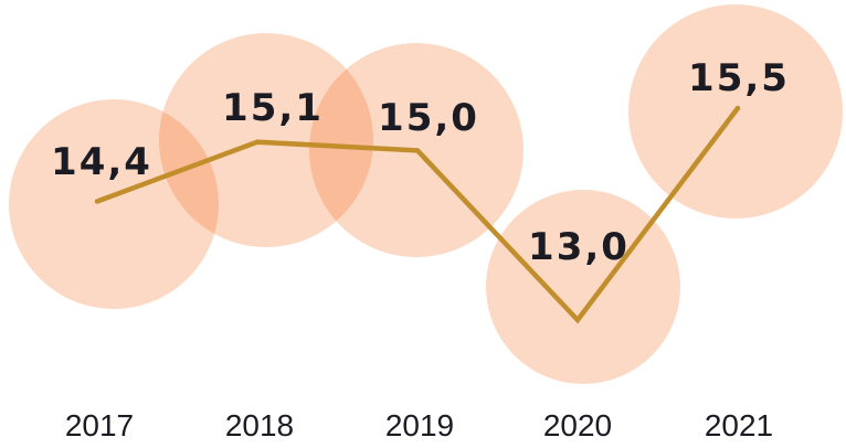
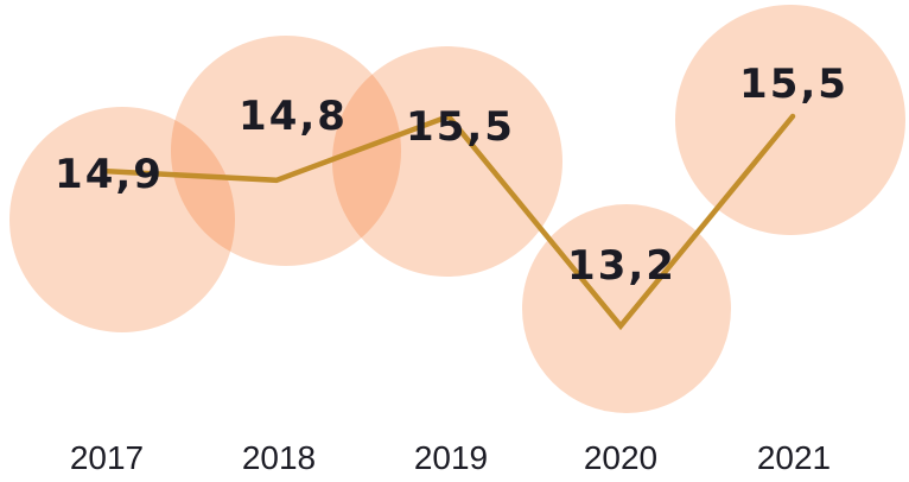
2017: 14,4 -> 14,9
2018: 15,1 -> 14,8
2019: 15,0 -> 15,5
2020: 13,0 -> 13,2
